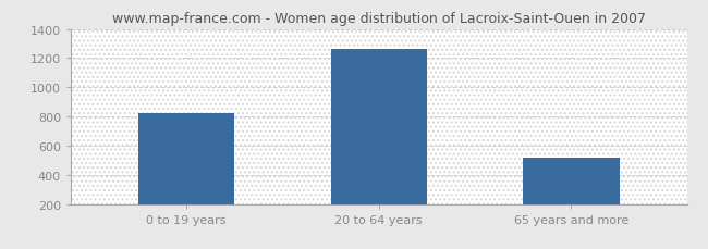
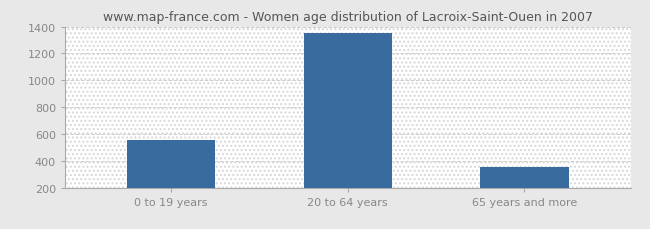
0 to 19 years: 820 -> 550
20 to 64 years: 1260 -> 1350
65 years and more: 520 -> 350
